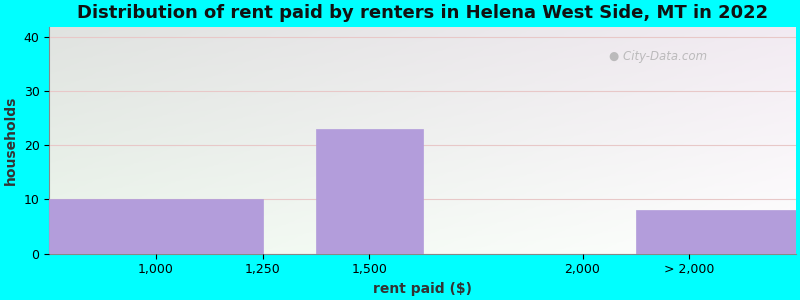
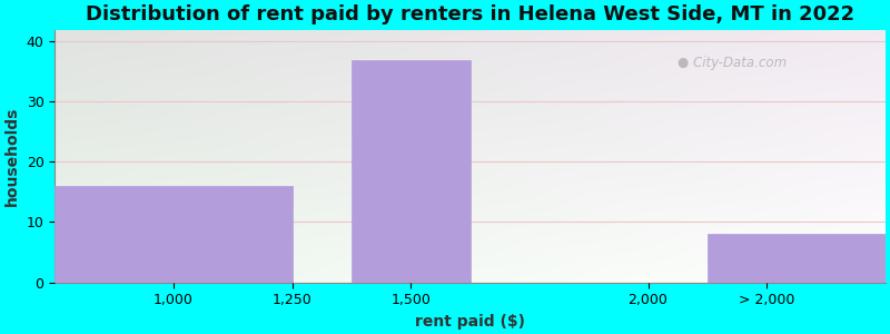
1,000: 10 -> 16
1,500: 23 -> 37
